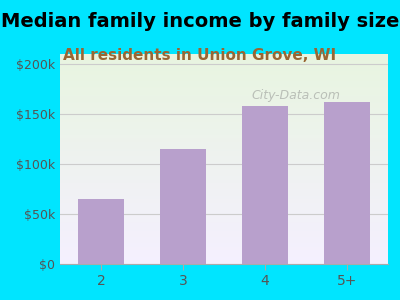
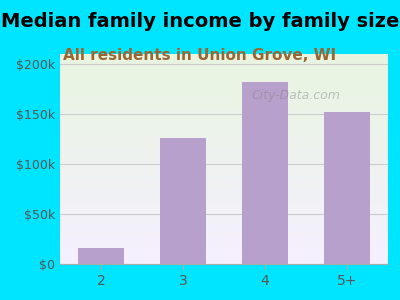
2: $65k -> $16k
3: $115k -> $126k
4: $158k -> $182k
5+: $162k -> $152k
